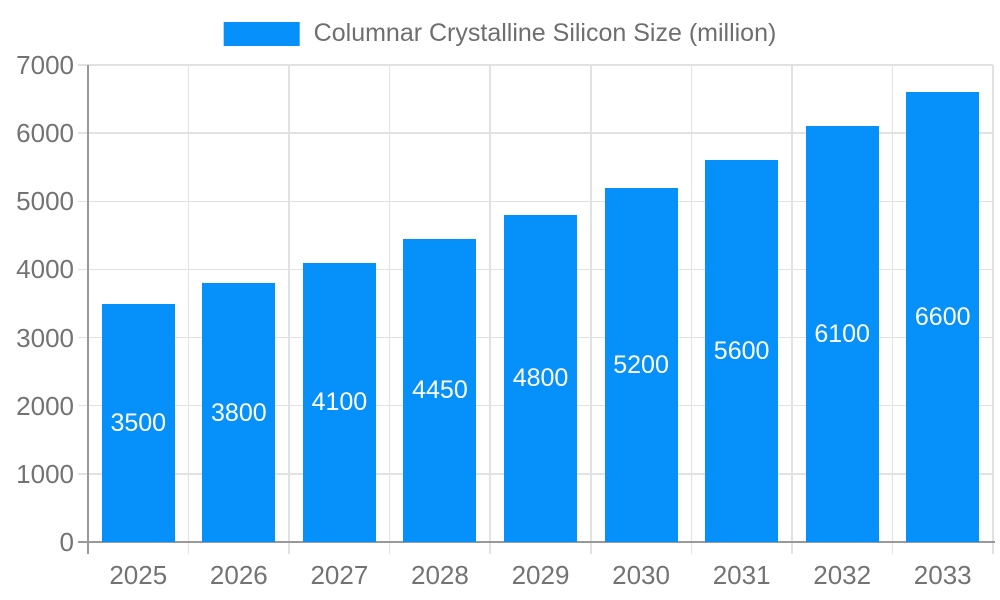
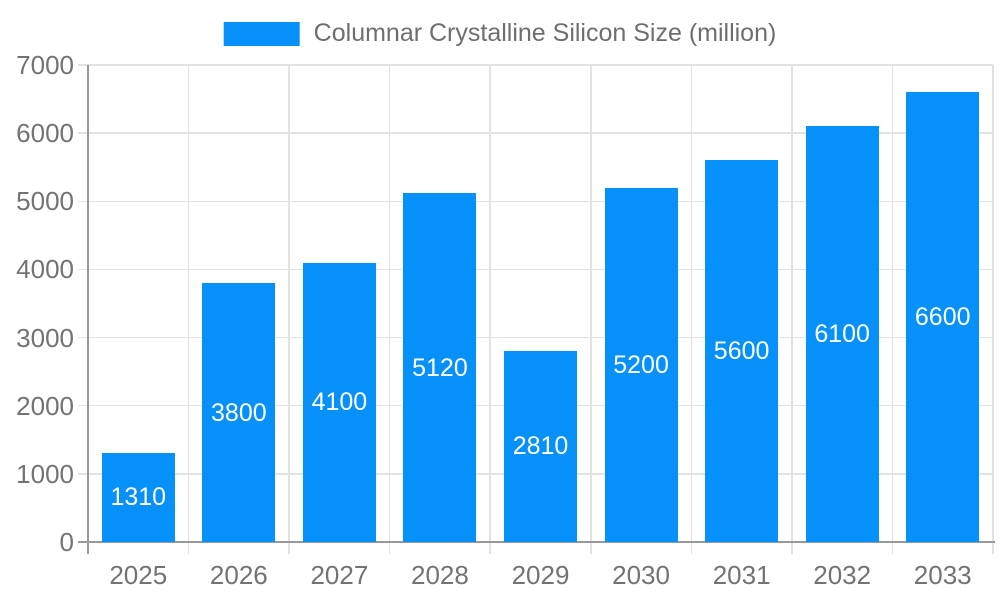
2025: 3500 -> 1310
2028: 4450 -> 5120
2029: 4800 -> 2810
